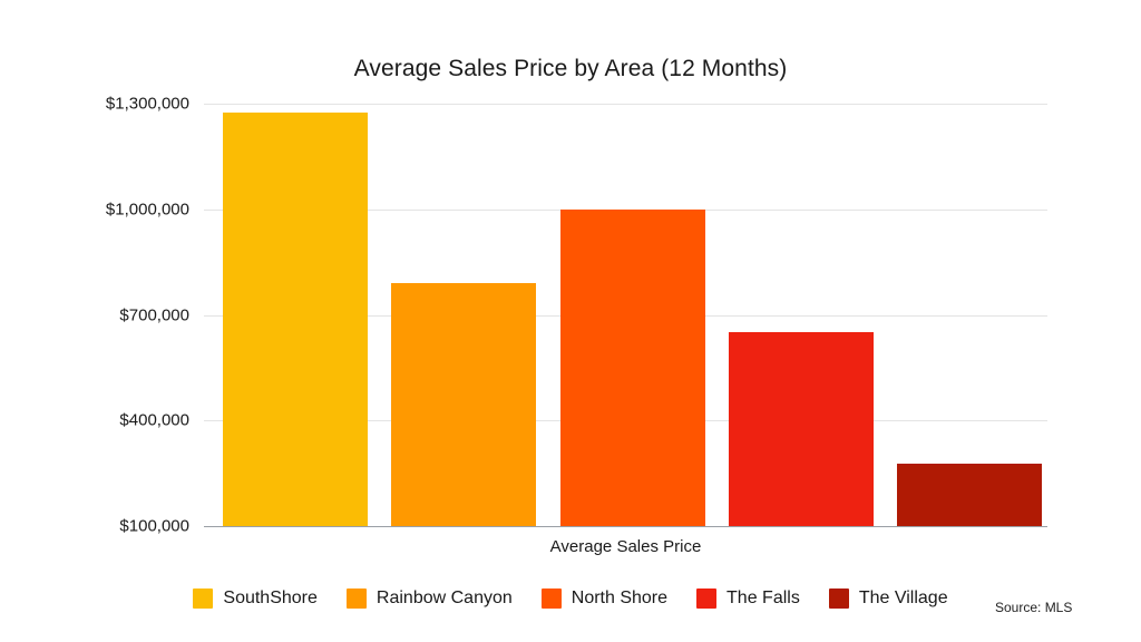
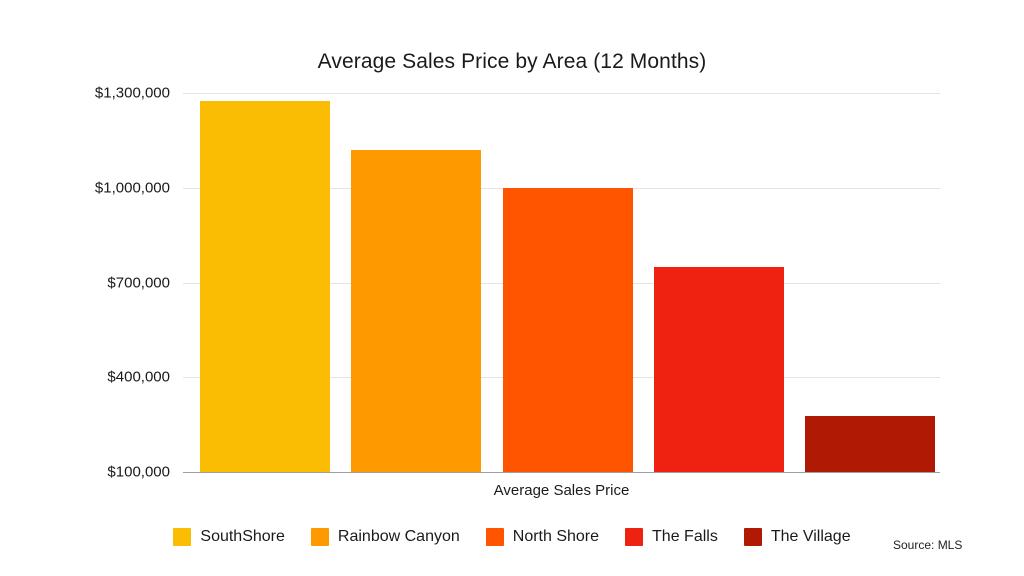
Rainbow Canyon: $790000 -> $1120000
The Falls: $650000 -> $750000
